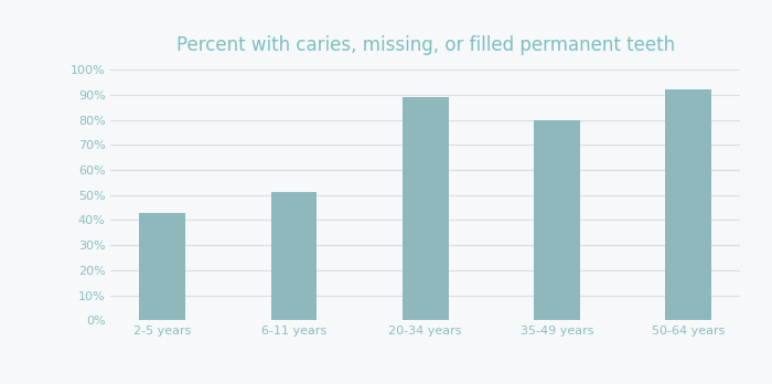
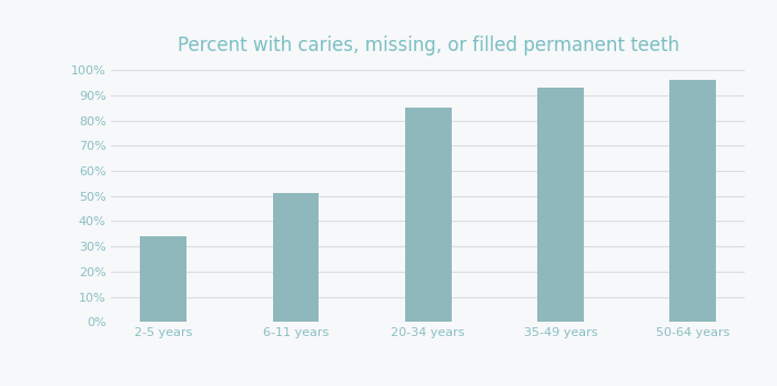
2-5 years: 43% -> 34%
20-34 years: 89% -> 85%
35-49 years: 80% -> 93%
50-64 years: 92% -> 96%
